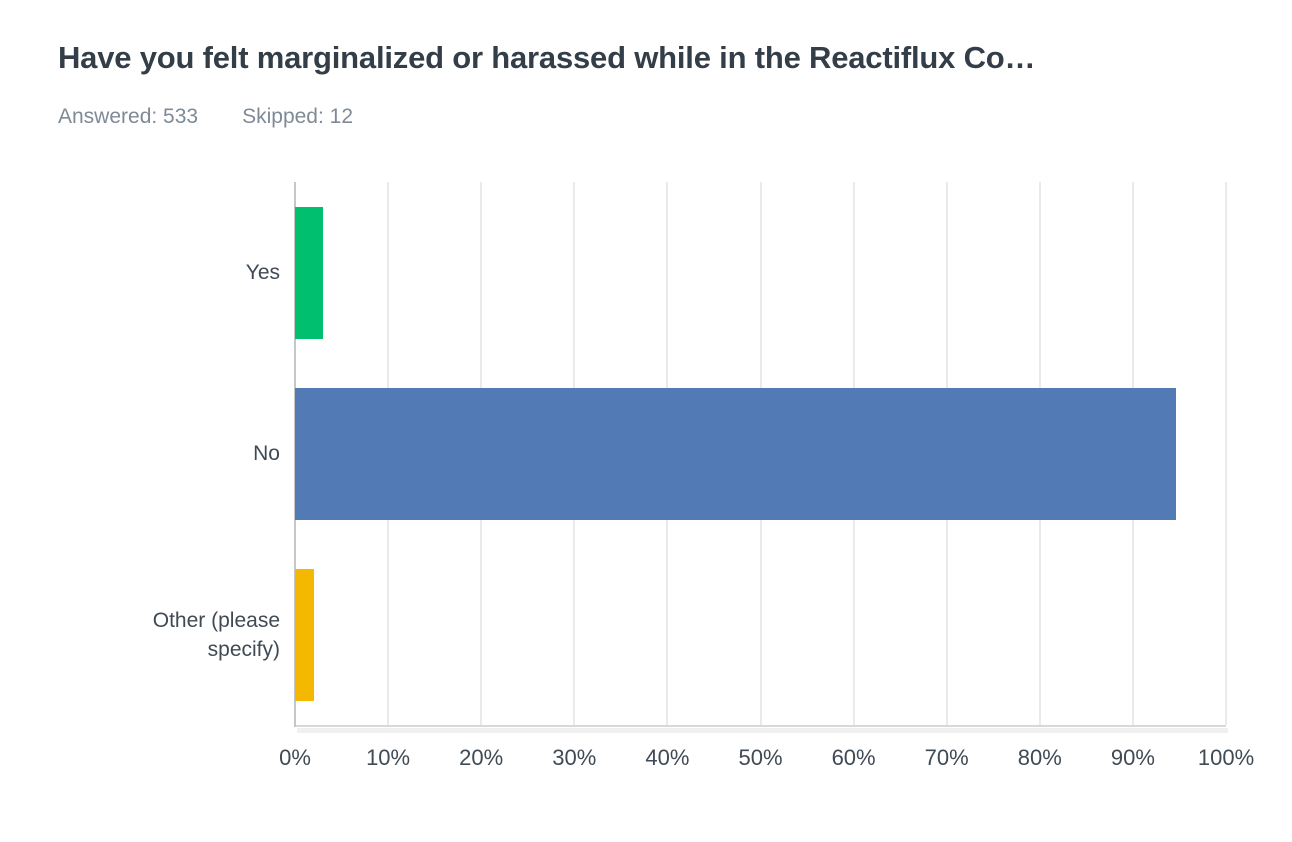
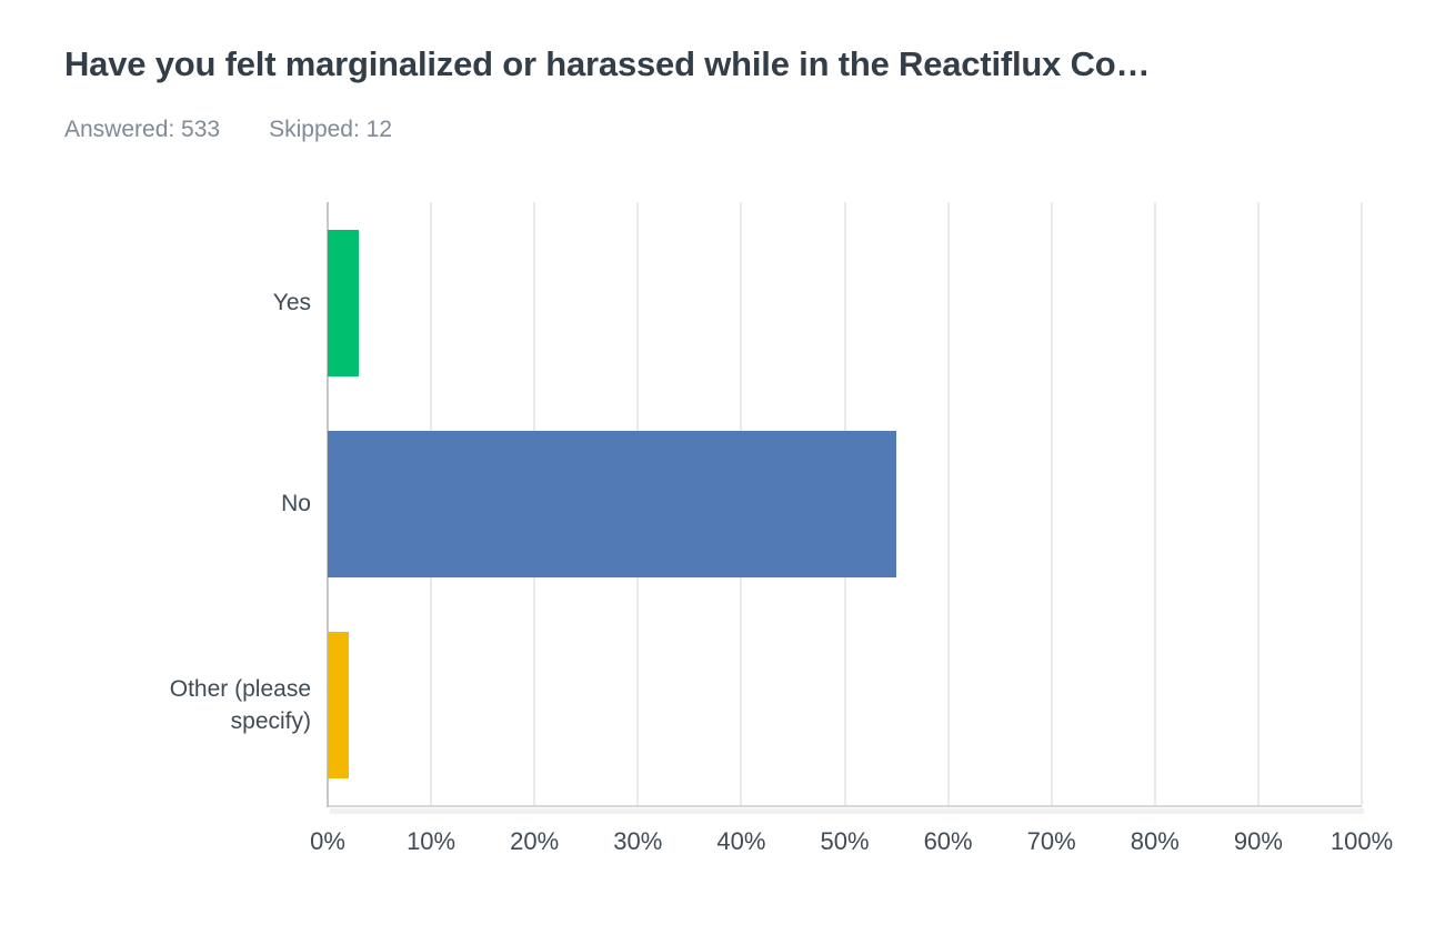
No: 95% -> 55%
